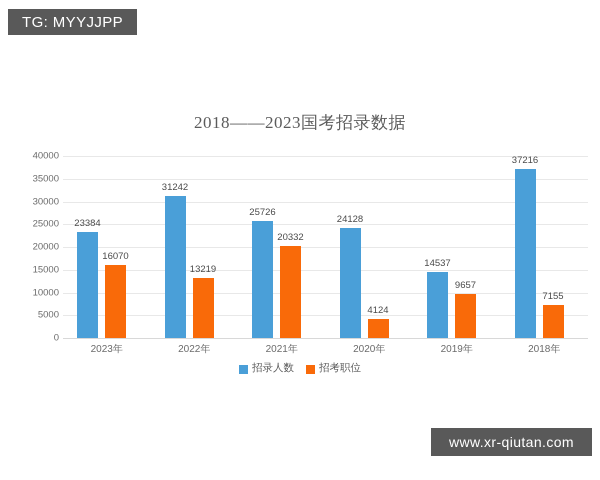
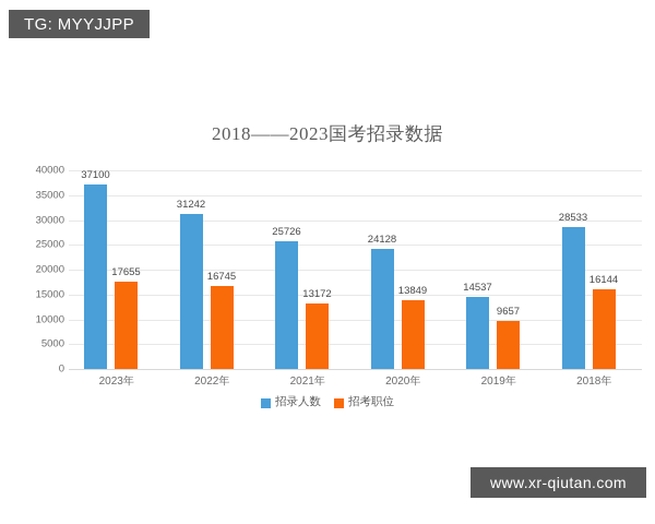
招录人数/2023年: 23384 -> 37100
招考职位/2023年: 16070 -> 17655
招考职位/2022年: 13219 -> 16745
招考职位/2021年: 20332 -> 13172
招考职位/2020年: 4124 -> 13849
招录人数/2018年: 37216 -> 28533
招考职位/2018年: 7155 -> 16144
